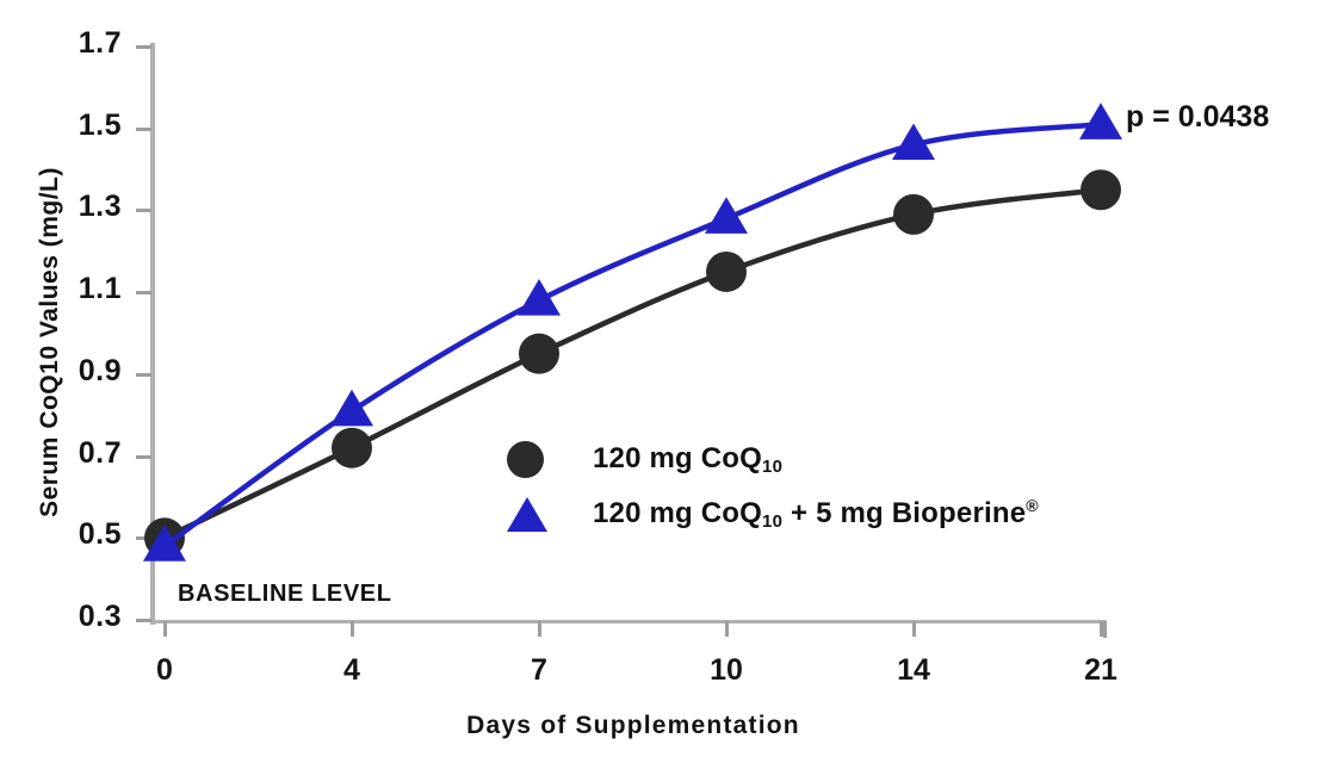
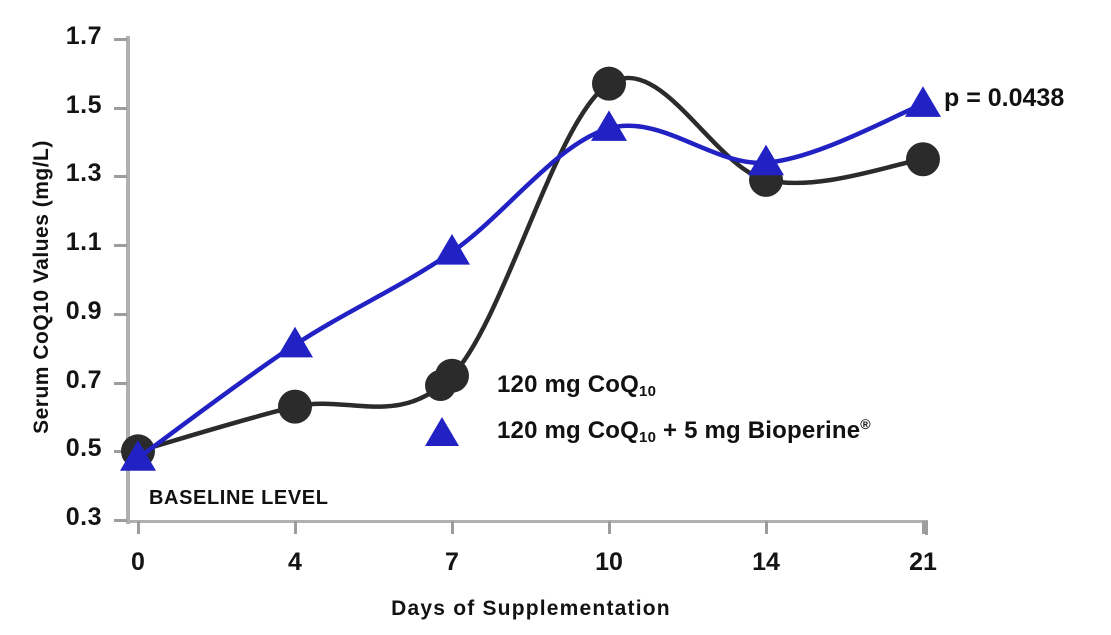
120 mg CoQ10/4: 0.72 -> 0.63
120 mg CoQ10/7: 0.95 -> 0.72
120 mg CoQ10/10: 1.15 -> 1.57
120 mg CoQ10 + 5 mg Bioperine/10: 1.28 -> 1.44
120 mg CoQ10 + 5 mg Bioperine/14: 1.46 -> 1.34
